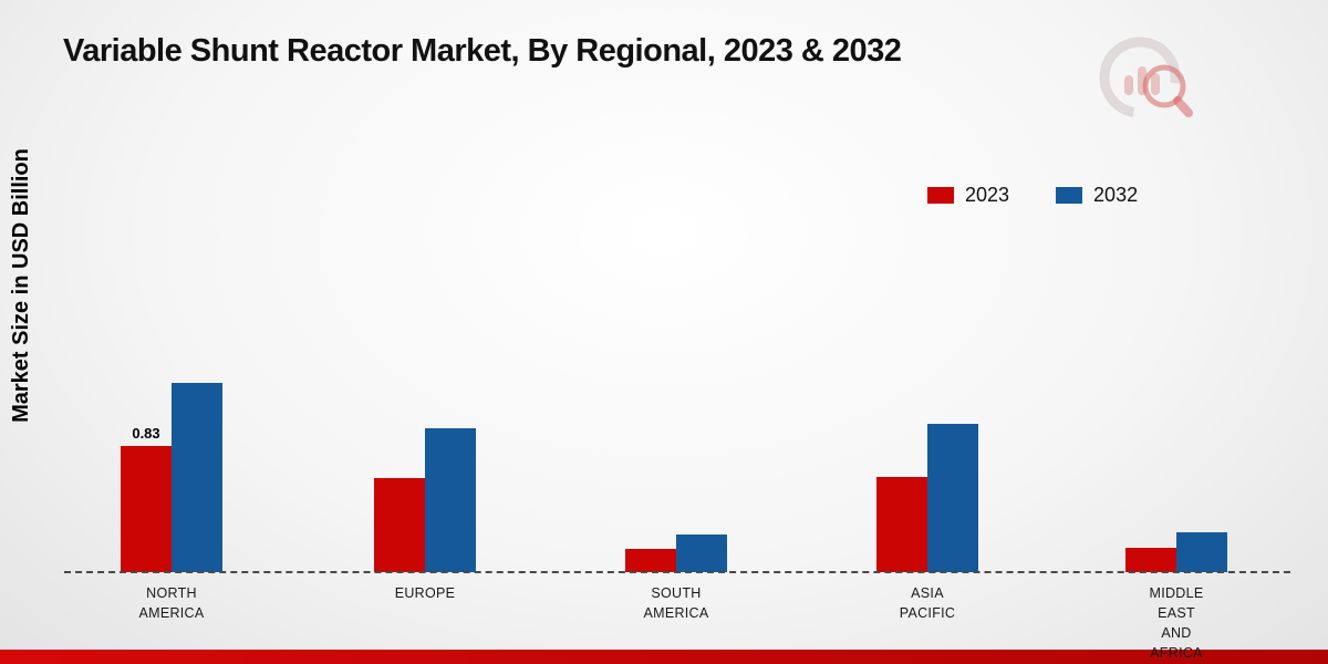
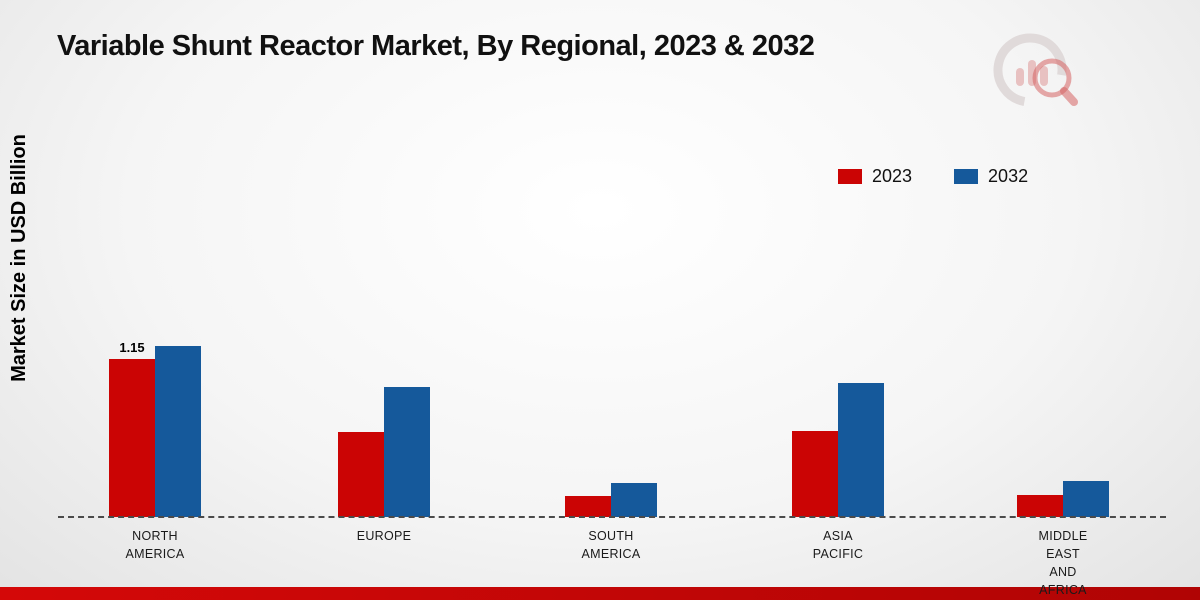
2023/NORTH AMERICA: 0.83 -> 1.15
